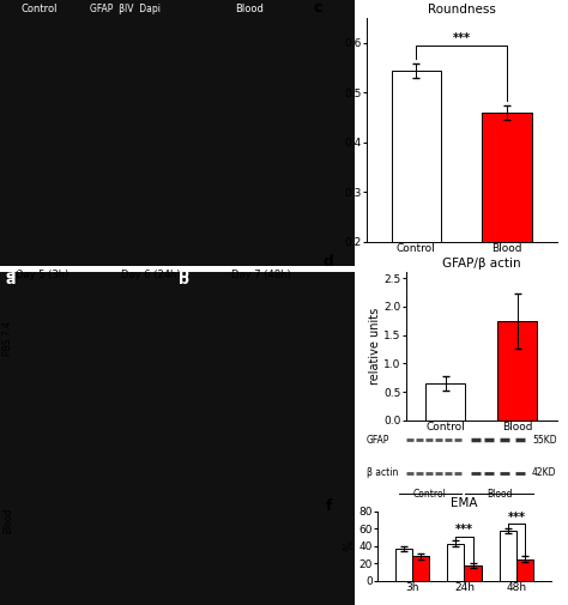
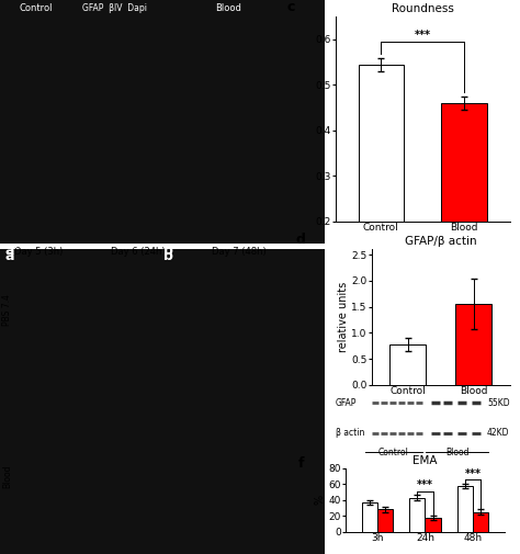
GFAP/β actin/Control: 0.65 -> 0.78
GFAP/β actin/Blood: 1.75 -> 1.55
